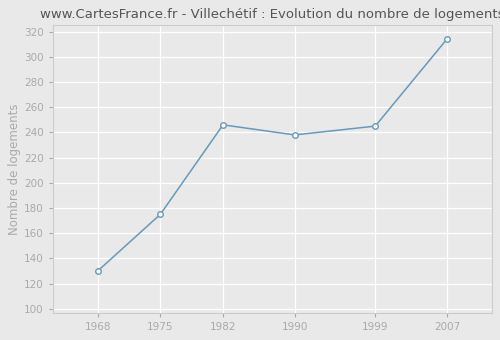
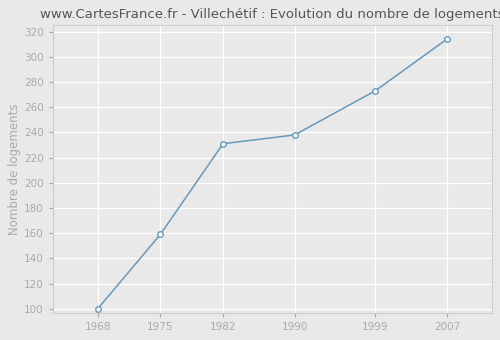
1968: 130 -> 100
1975: 175 -> 159
1982: 246 -> 231
1999: 245 -> 273
